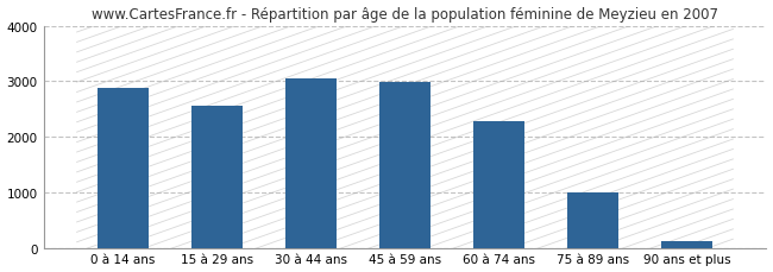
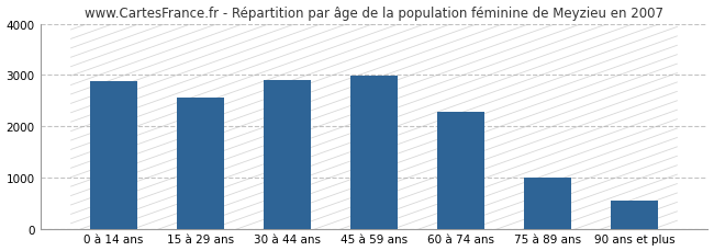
30 à 44 ans: 3050 -> 2900
90 ans et plus: 130 -> 550
